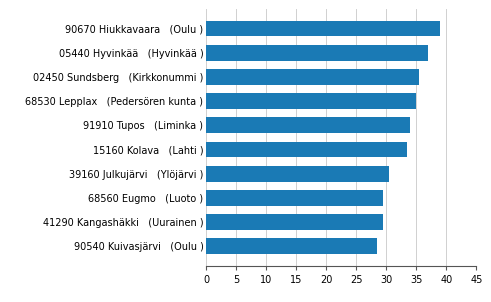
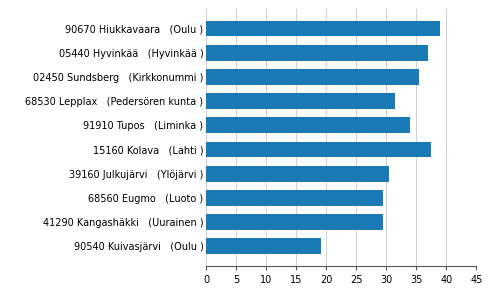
68530 Lepplax (Pedersören kunta ): 35.0 -> 31.4
15160 Kolava (Lahti ): 33.5 -> 37.4
90540 Kuivasjärvi (Oulu ): 28.5 -> 19.2
